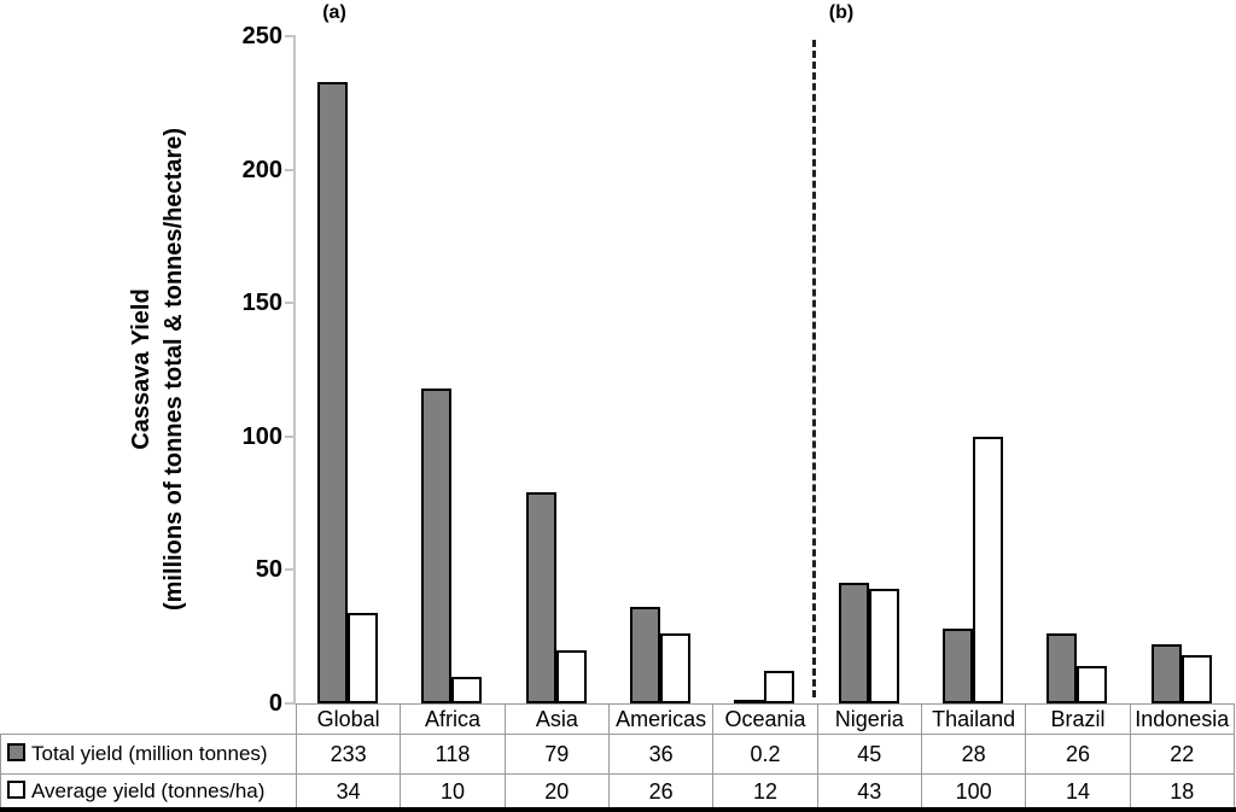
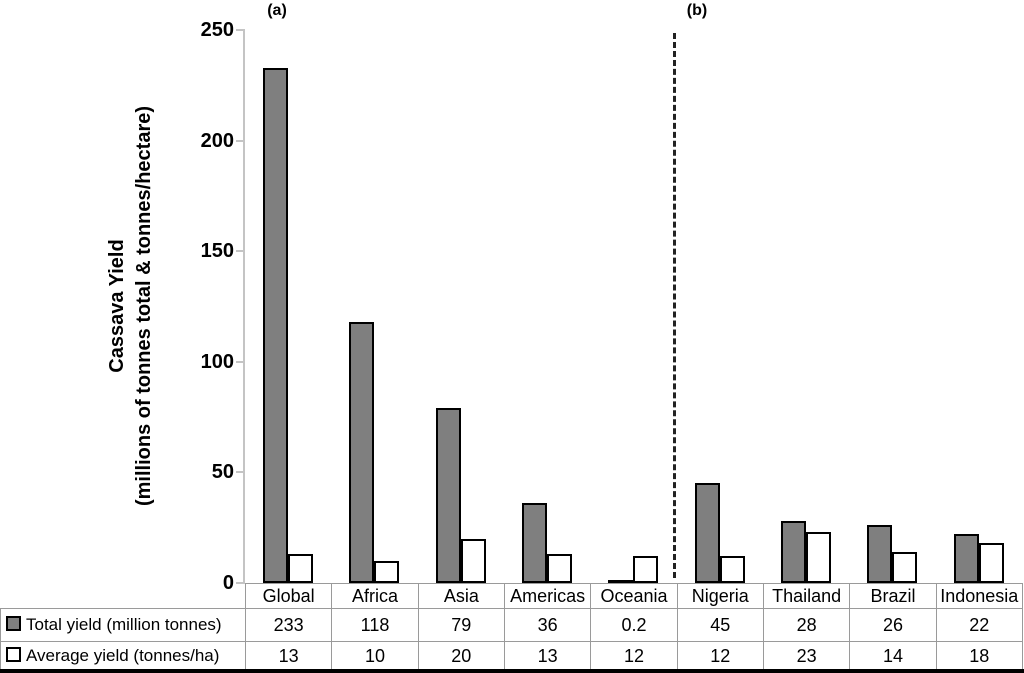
Average yield (tonnes/ha)/Global: 34 -> 13
Average yield (tonnes/ha)/Americas: 26 -> 13
Average yield (tonnes/ha)/Nigeria: 43 -> 12
Average yield (tonnes/ha)/Thailand: 100 -> 23
